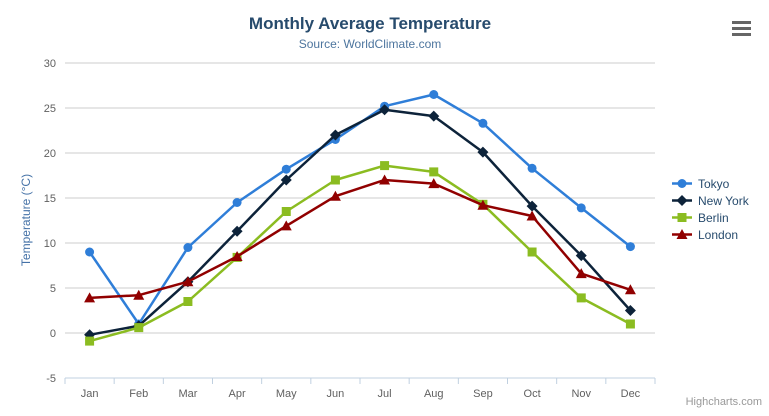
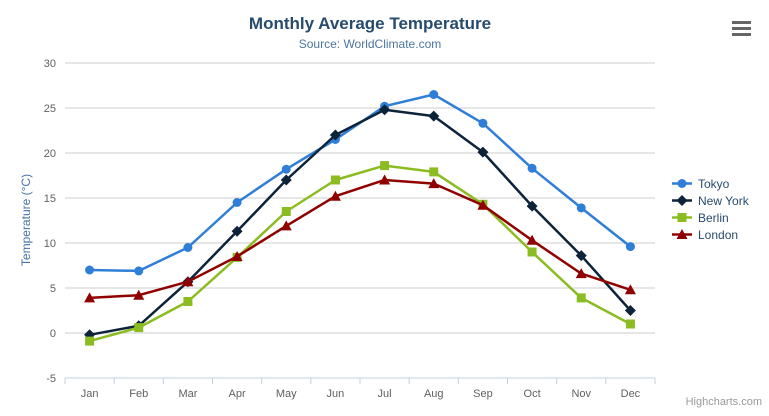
Tokyo/Jan: 9 -> 7
Tokyo/Feb: 1 -> 7
London/Oct: 13 -> 10
